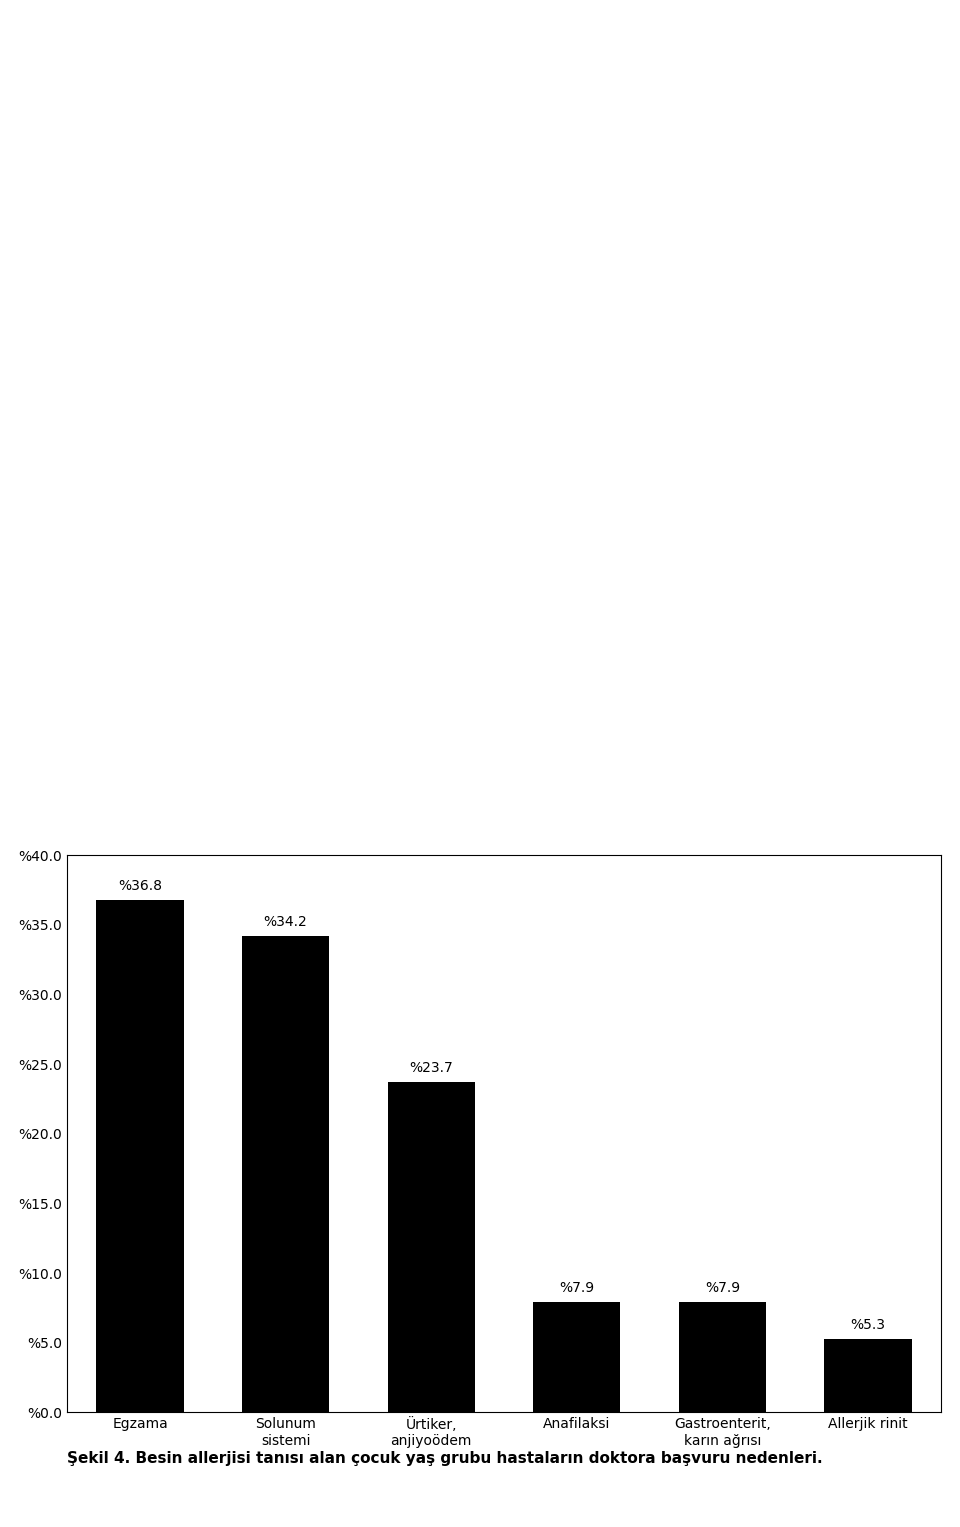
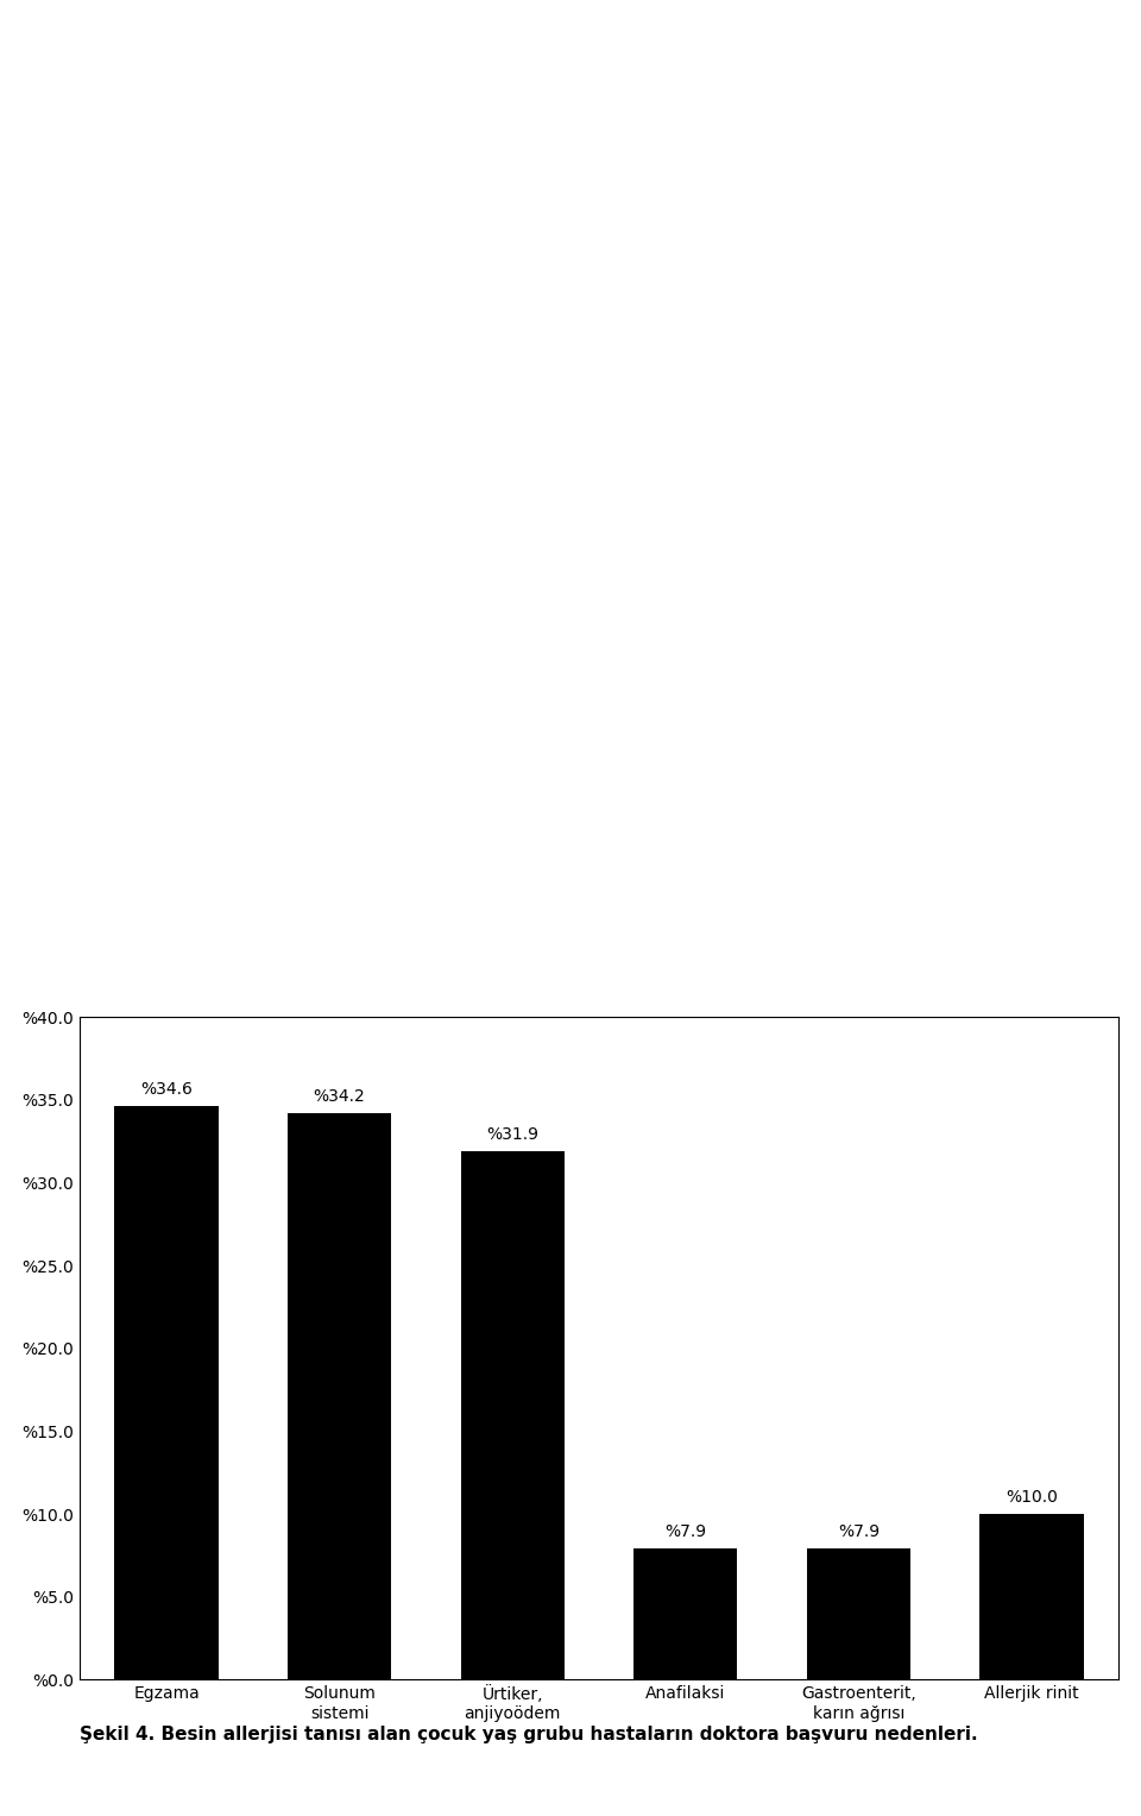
Egzama: %36.8 -> %34.6
Ürtiker, anjiyoödem: %23.7 -> %31.9
Allerjik rinit: %5.3 -> %10.0
